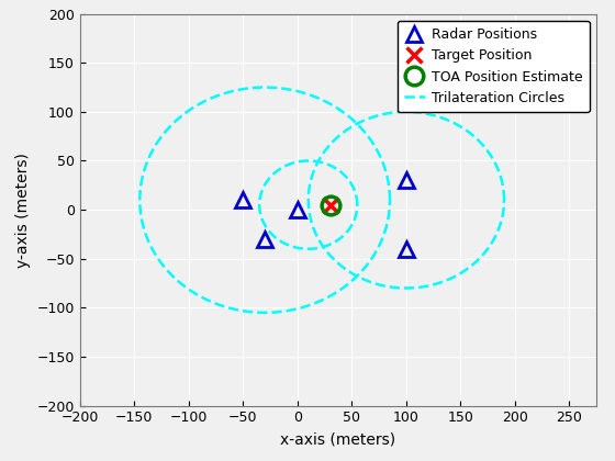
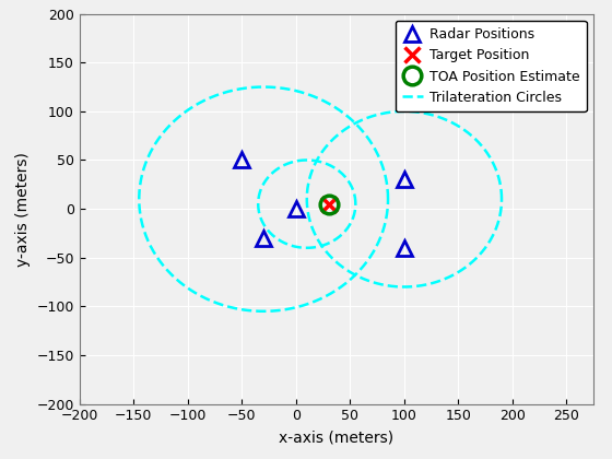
Radar Positions/−50: 10 -> 50
